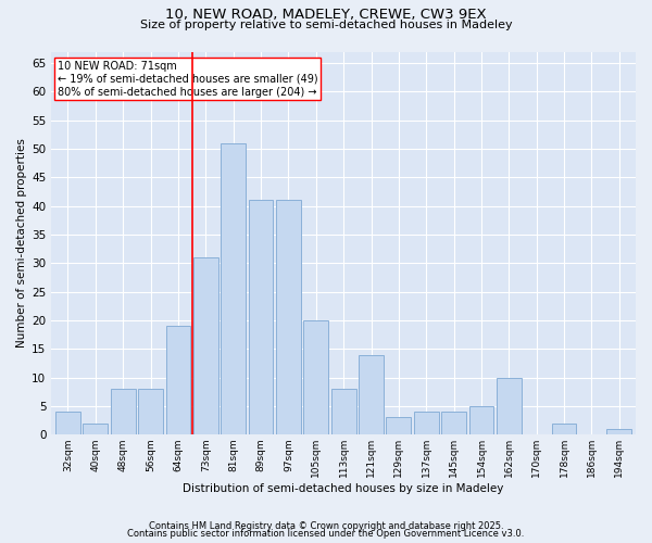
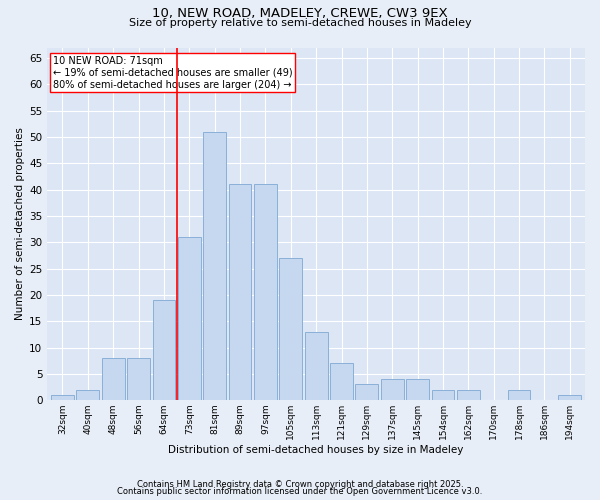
32sqm: 4 -> 1
105sqm: 20 -> 27
113sqm: 8 -> 13
121sqm: 14 -> 7
154sqm: 5 -> 2
162sqm: 10 -> 2
